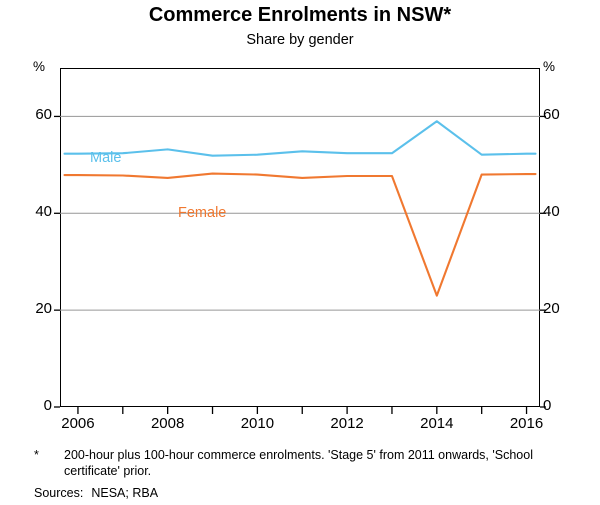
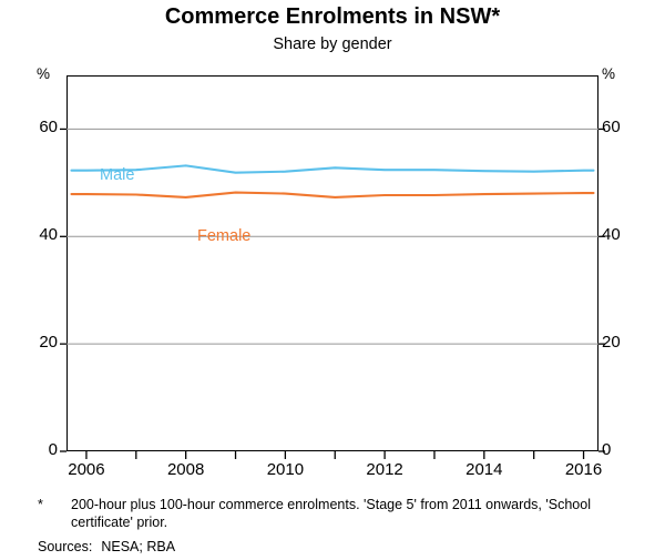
Male/2014: 59 -> 52
Female/2014: 23 -> 48
